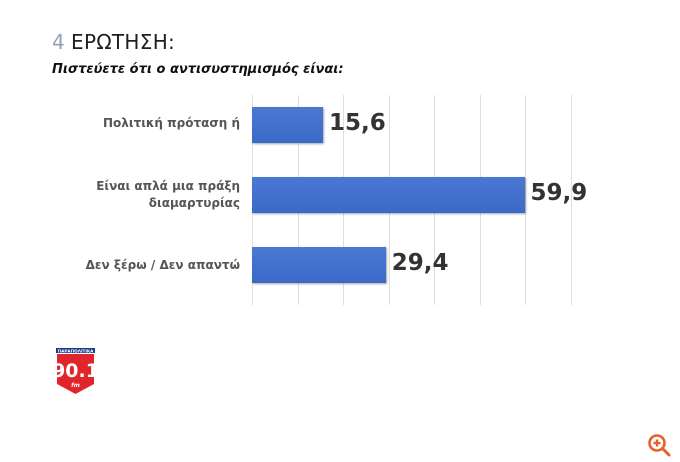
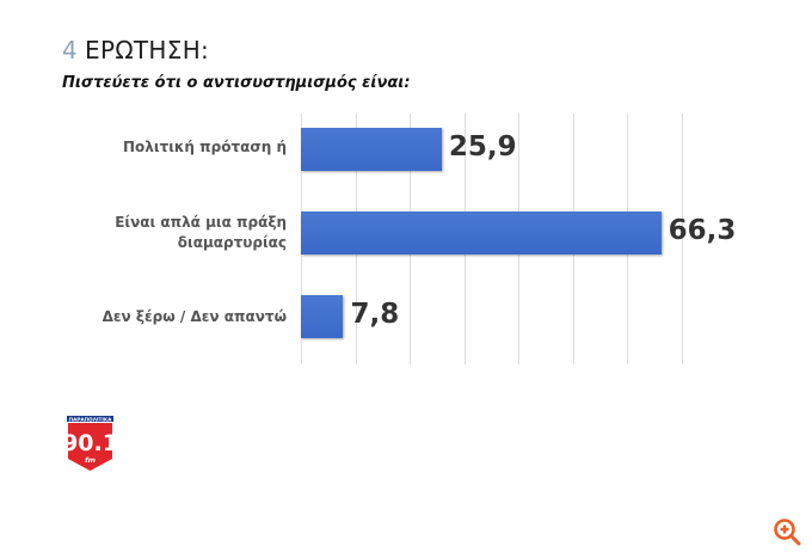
Πολιτική πρόταση ή: 15,6 -> 25,9
Είναι απλά μια πράξη διαμαρτυρίας: 59,9 -> 66,3
Δεν ξέρω / Δεν απαντώ: 29,4 -> 7,8
